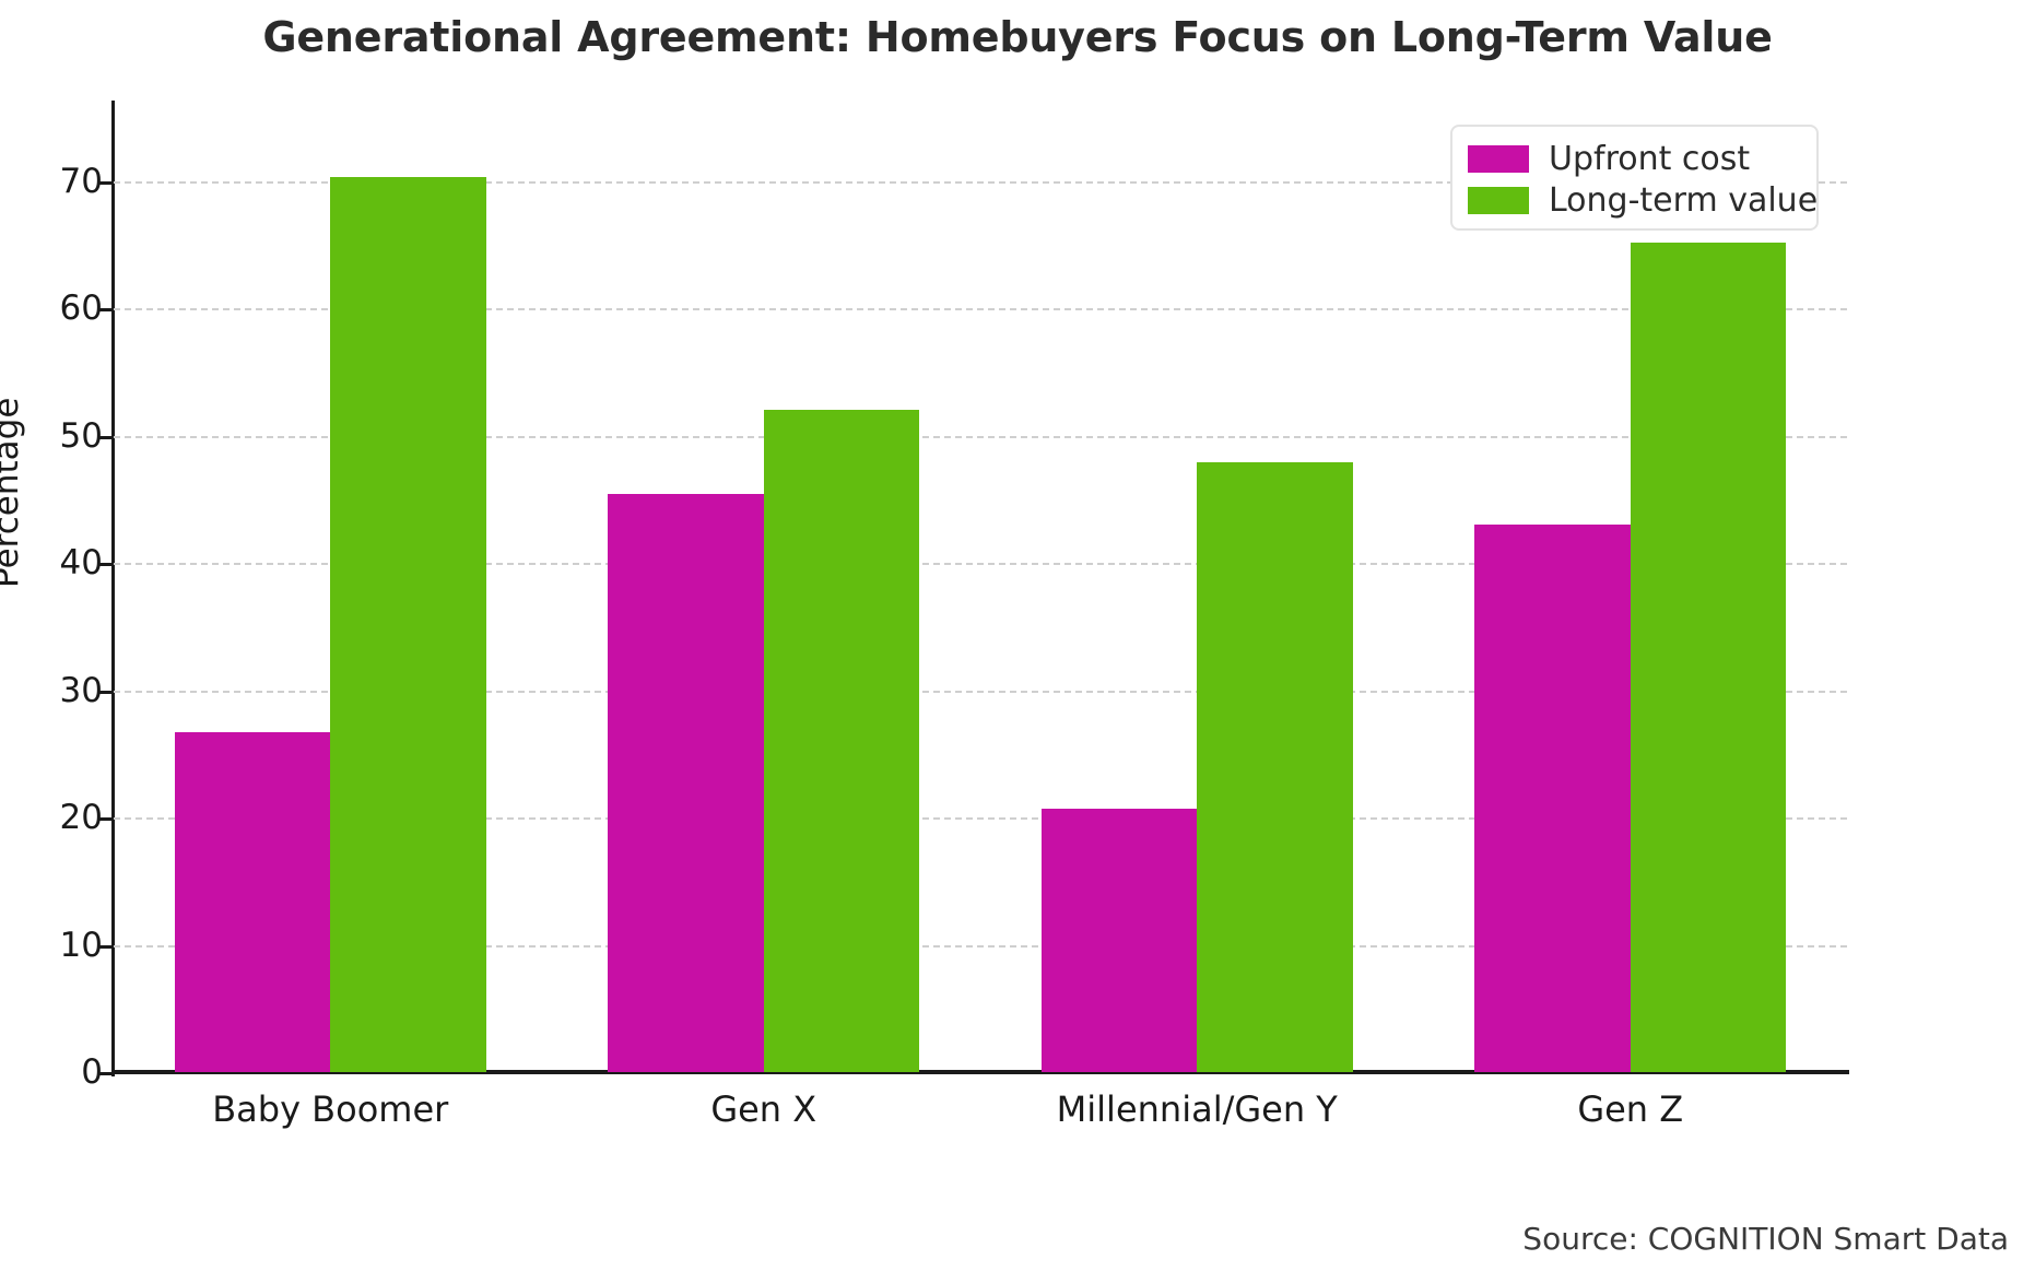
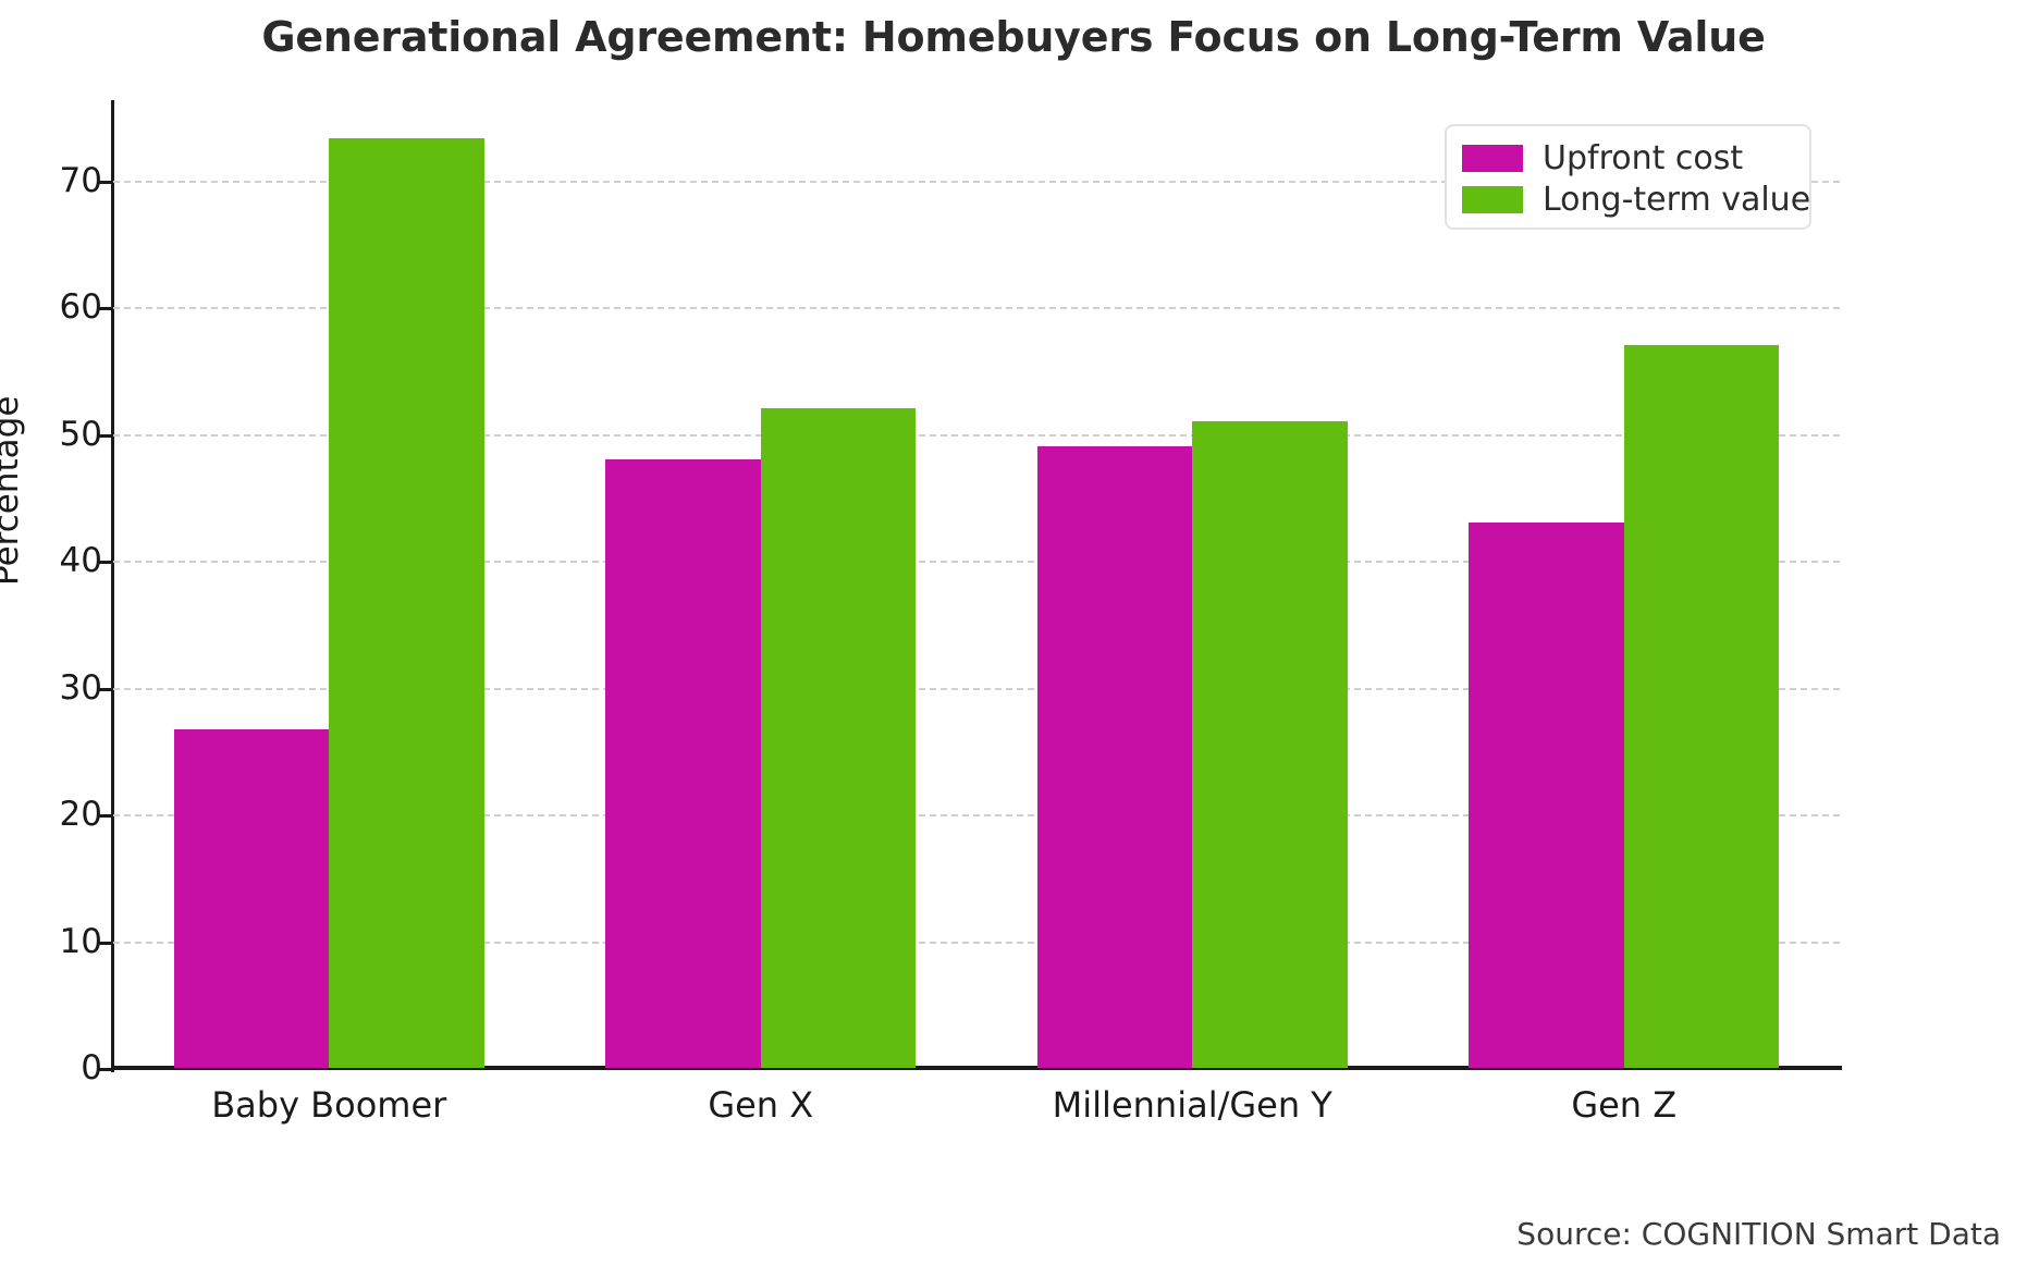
Long-term value/Baby Boomer: 70.3 -> 73.3
Upfront cost/Gen X: 45.4 -> 48.0
Upfront cost/Millennial/Gen Y: 20.7 -> 49.0
Long-term value/Millennial/Gen Y: 47.9 -> 51.0
Long-term value/Gen Z: 65.2 -> 57.0
